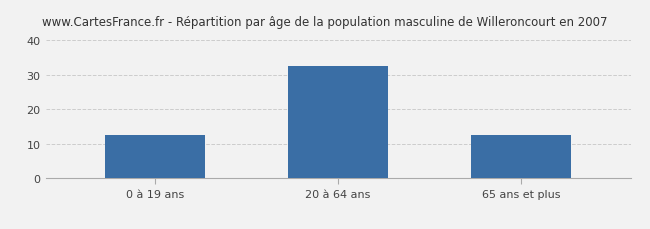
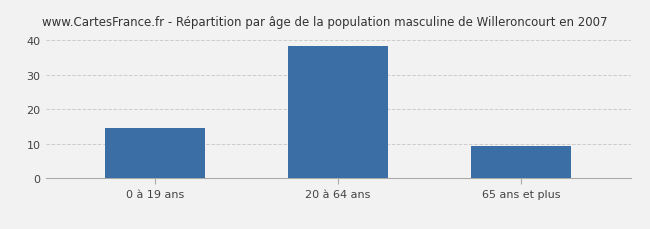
0 à 19 ans: 12.5 -> 14.5
20 à 64 ans: 32.5 -> 38.5
65 ans et plus: 12.5 -> 9.5
